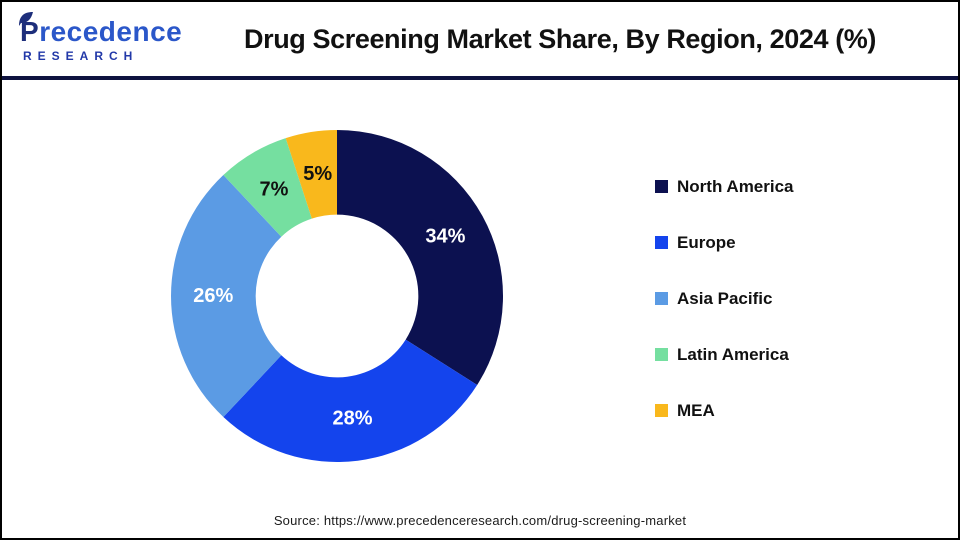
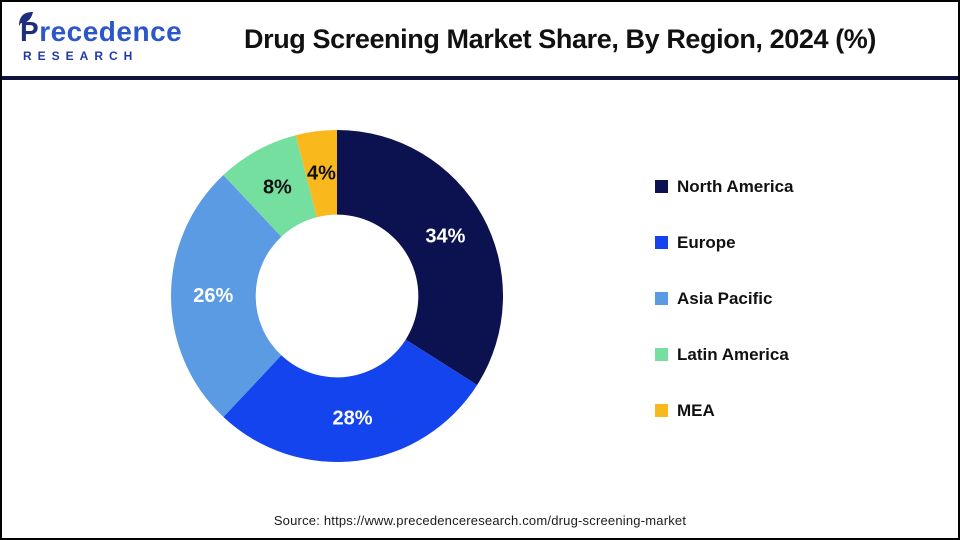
Latin America: 7% -> 8%
MEA: 5% -> 4%
